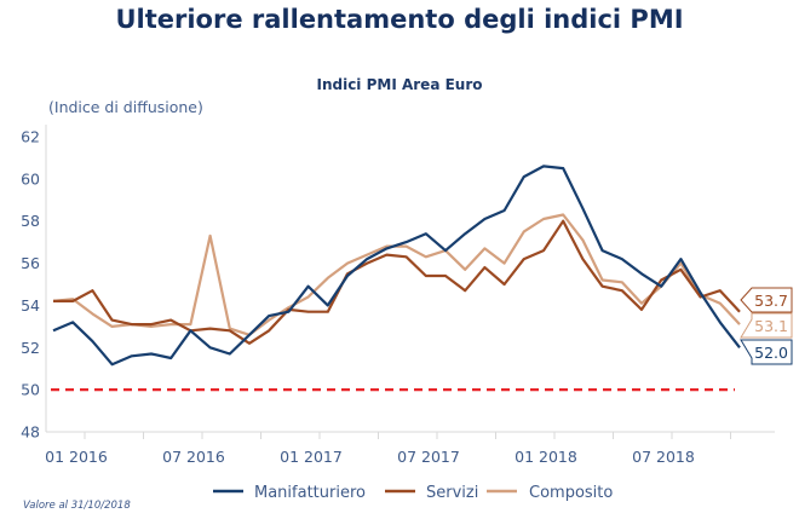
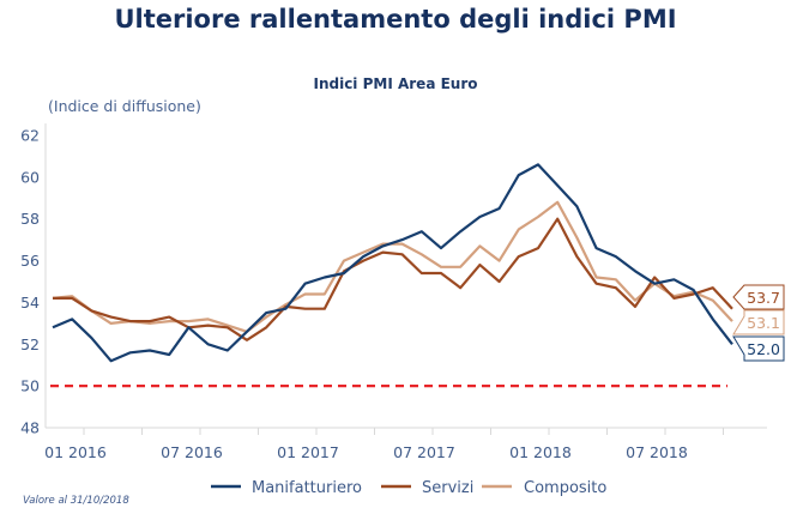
Servizi/01 2016: 54.7 -> 53.6
Composito/07 2016: 57.3 -> 53.2
Manifatturiero/01 2017: 54.0 -> 55.2
Composito/01 2017: 55.3 -> 54.4
Composito/07 2017: 56.6 -> 55.7
Manifatturiero/01 2018: 60.5 -> 59.6
Composito/01 2018: 58.3 -> 58.8
Manifatturiero/07 2018: 56.2 -> 55.1
Servizi/07 2018: 55.7 -> 54.2
Composito/07 2018: 56.0 -> 54.3
